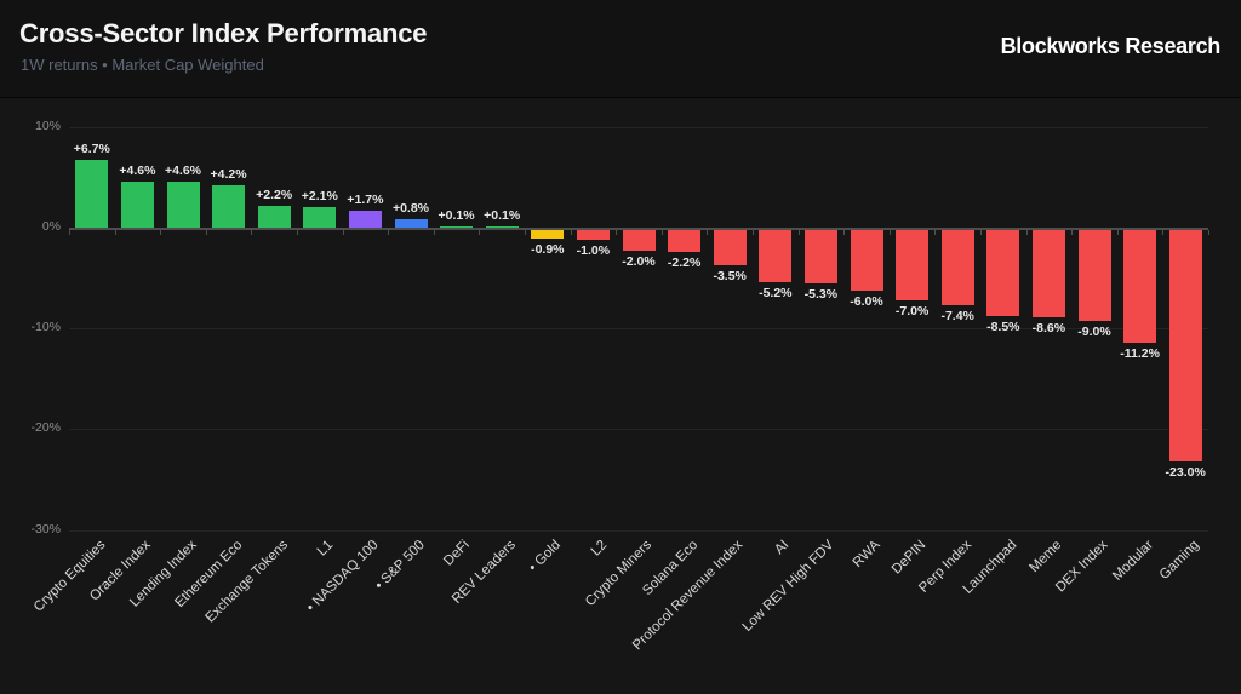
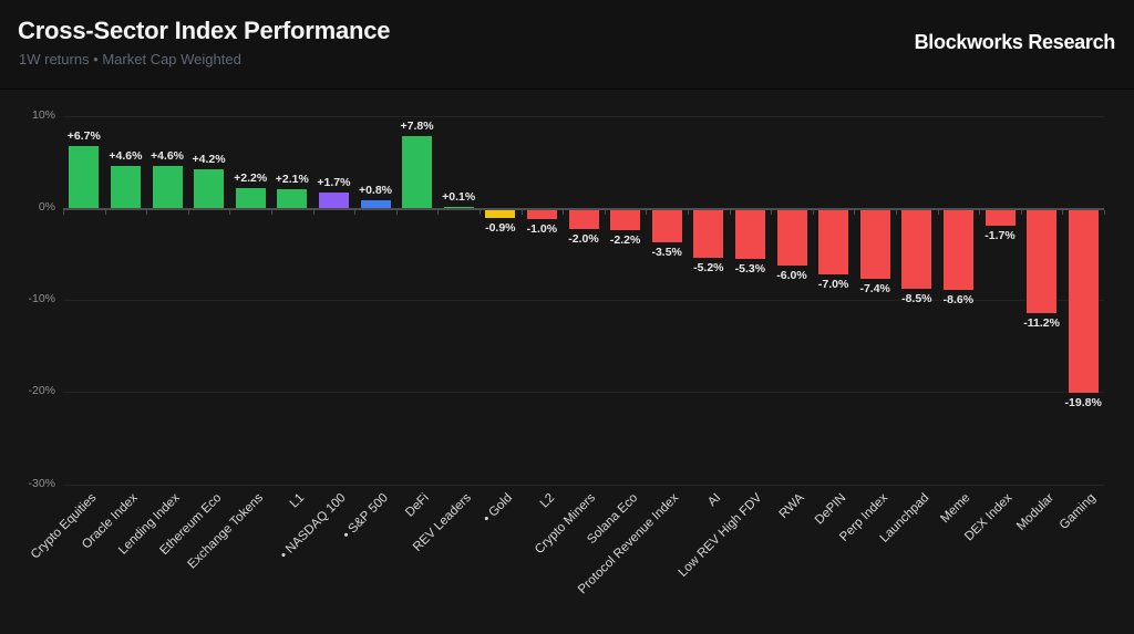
DeFi: +0.1% -> +7.8%
DEX Index: -9.0% -> -1.7%
Gaming: -23.0% -> -19.8%
